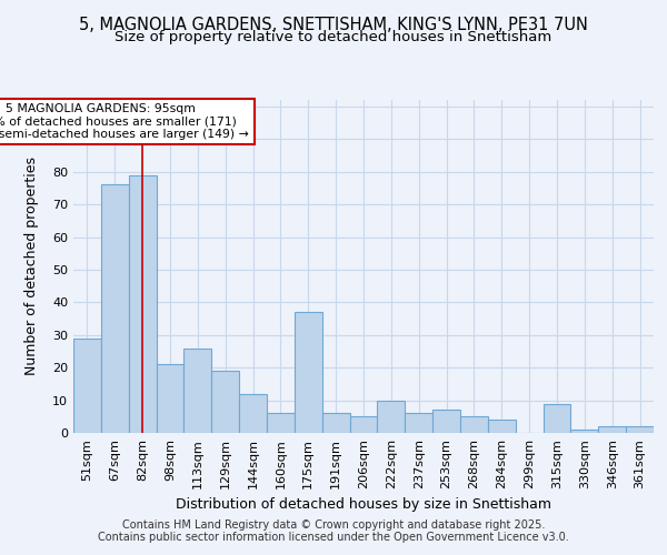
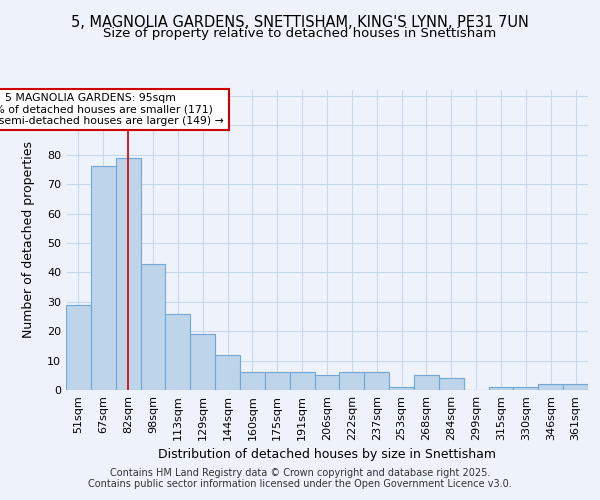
98sqm: 21 -> 43
175sqm: 37 -> 6
222sqm: 10 -> 6
253sqm: 7 -> 1
315sqm: 9 -> 1
